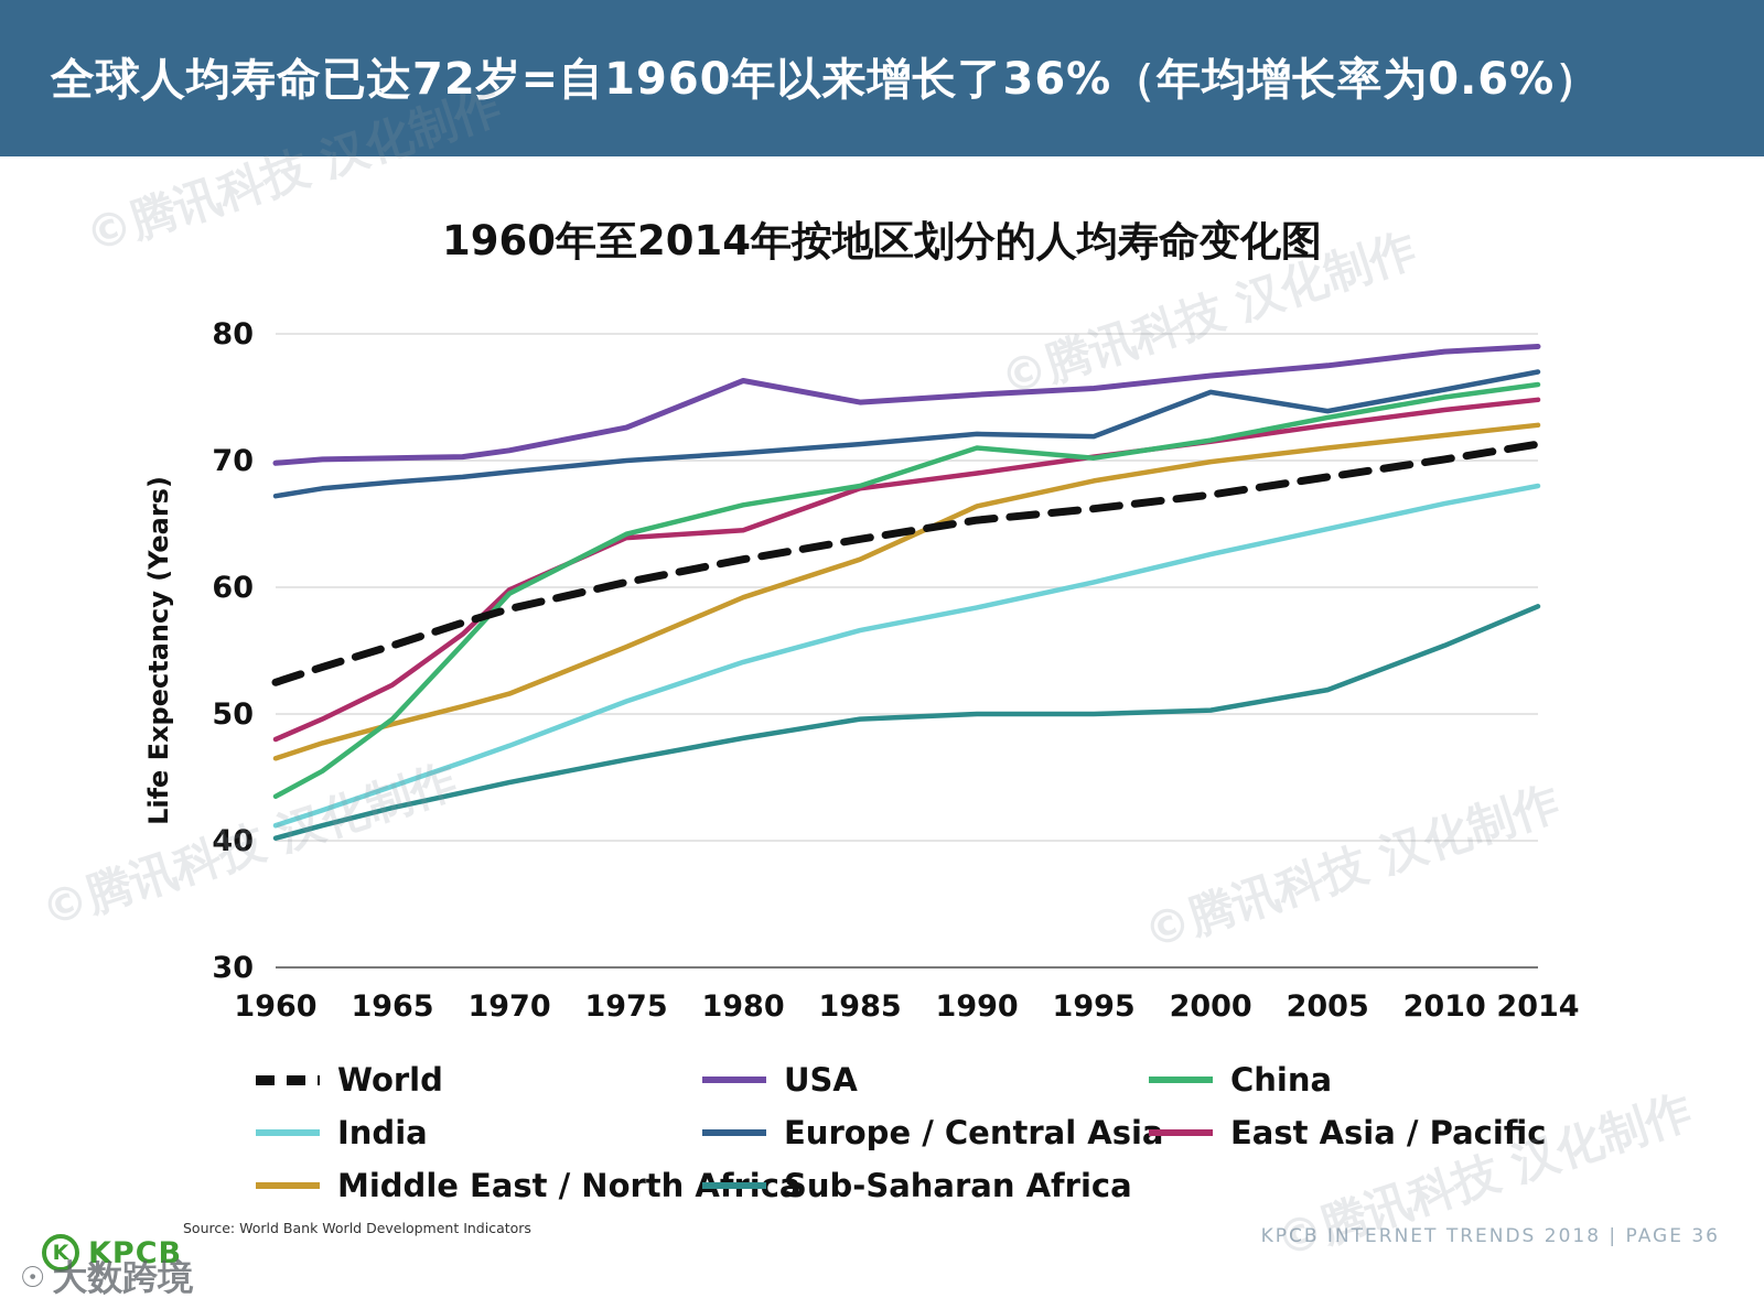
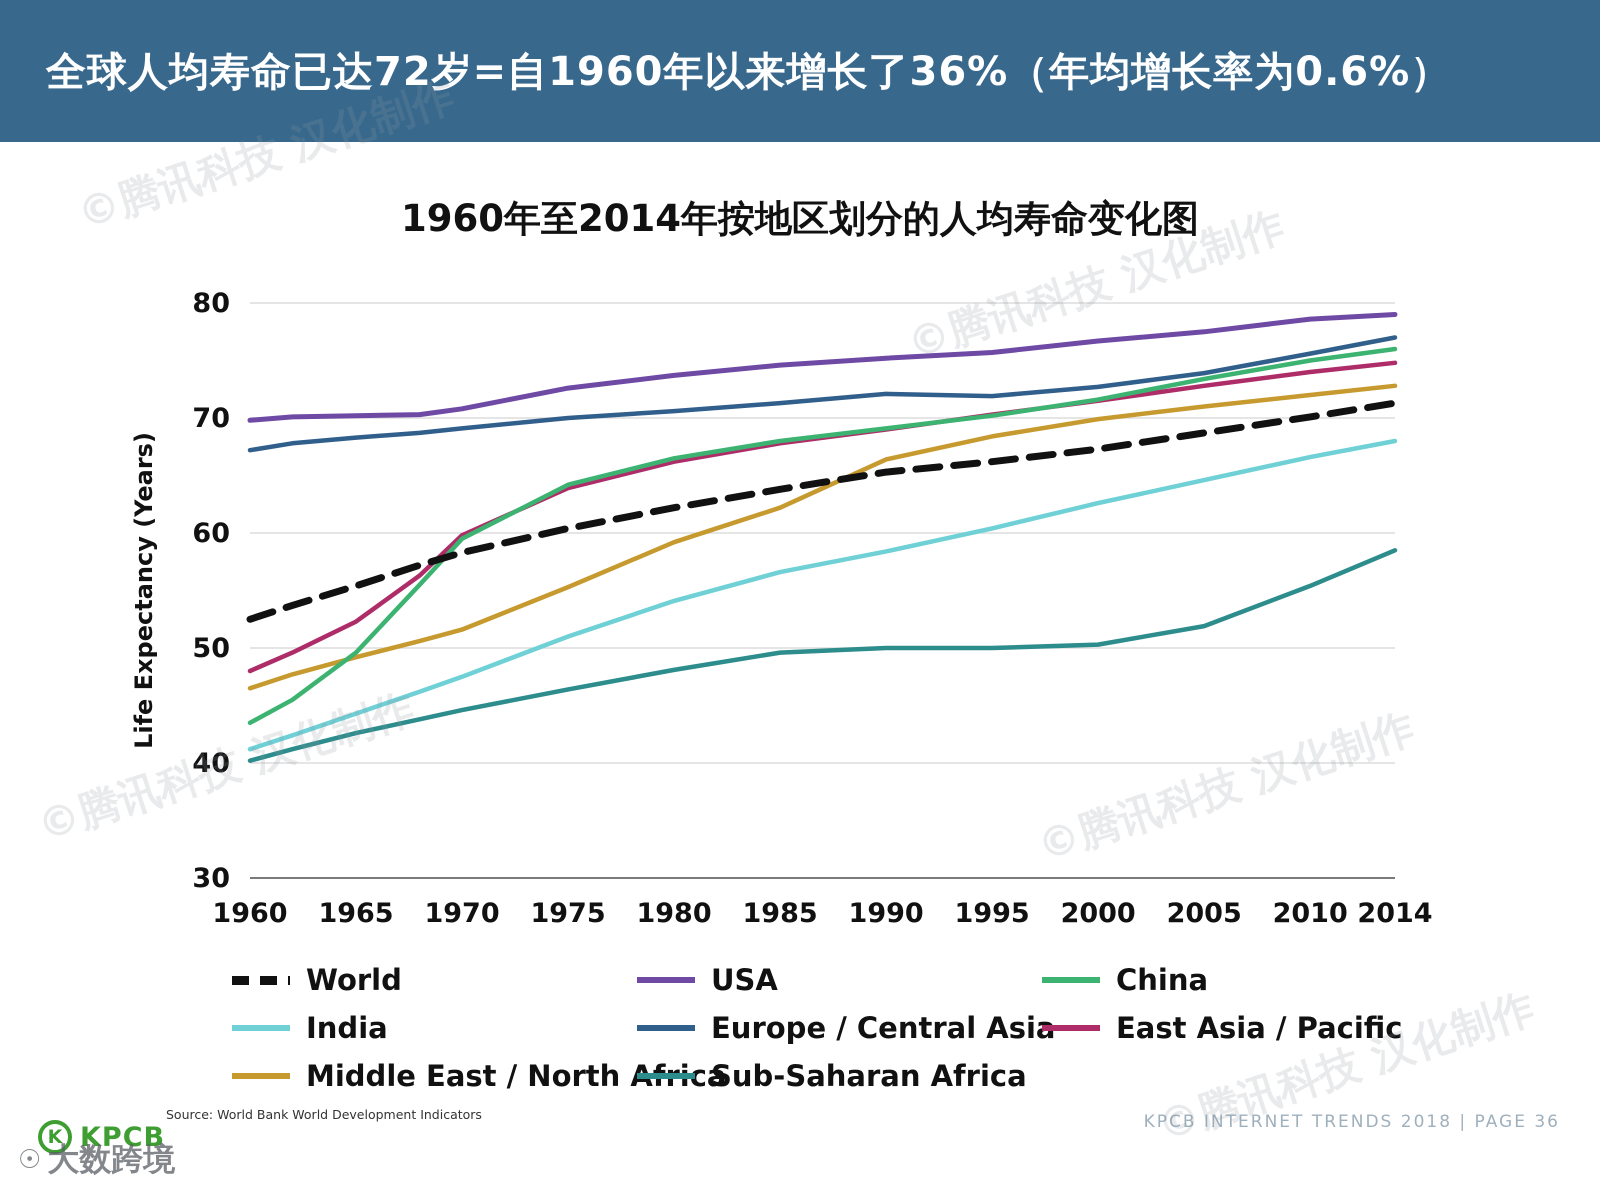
USA/1980: 76.3 -> 73.7
East Asia / Pacific/1980: 64.5 -> 66.2
China/1990: 71.0 -> 69.1
Europe / Central Asia/2000: 75.4 -> 72.7
